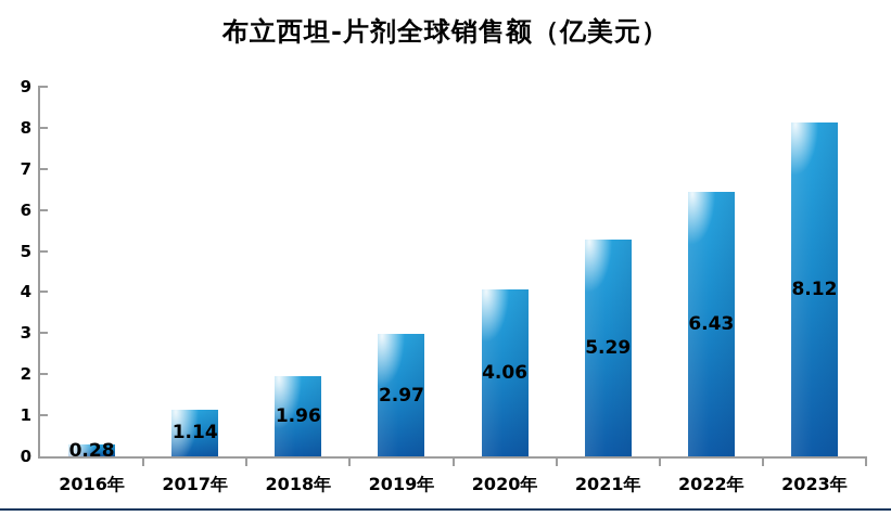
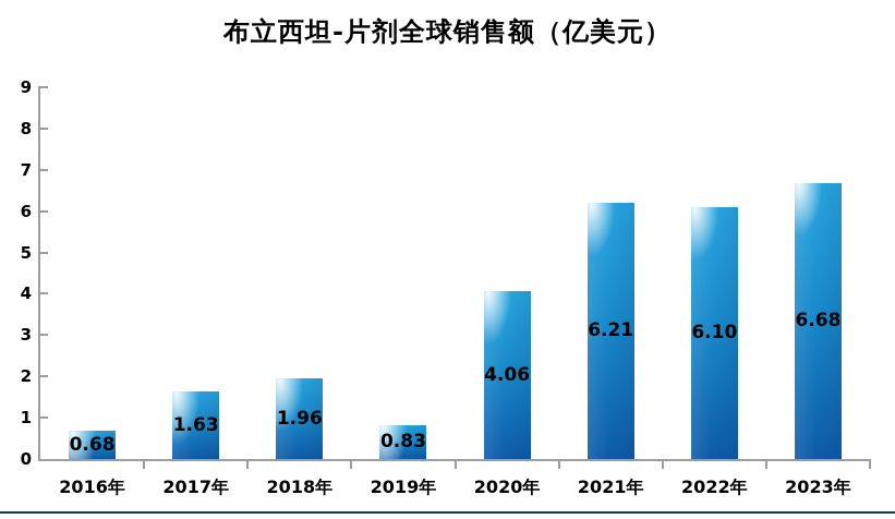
2016年: 0.28 -> 0.68
2017年: 1.14 -> 1.63
2019年: 2.97 -> 0.83
2021年: 5.29 -> 6.21
2022年: 6.43 -> 6.10
2023年: 8.12 -> 6.68
